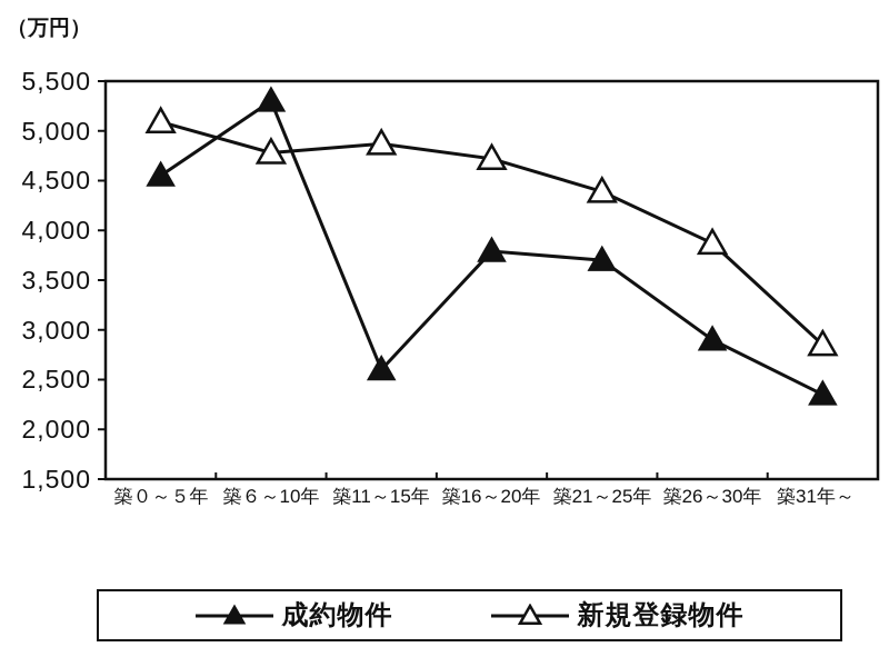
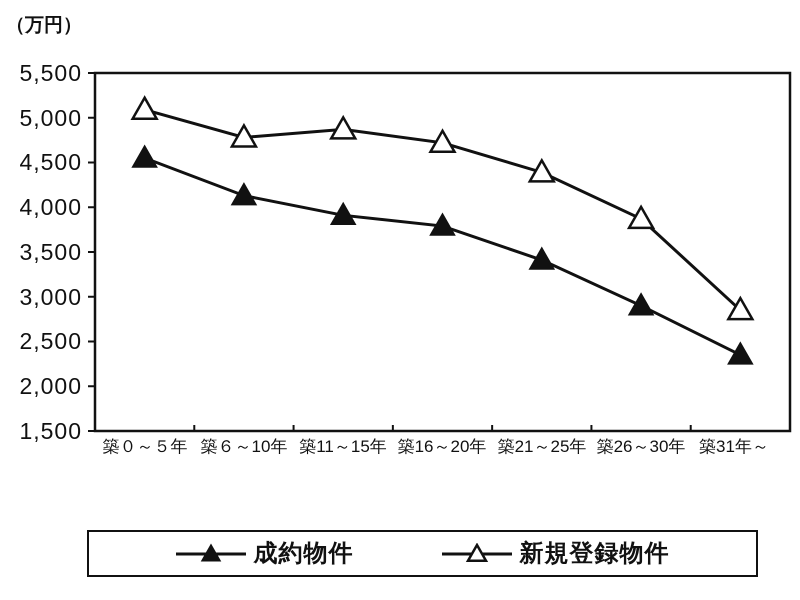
成約物件/築６～10年: 5300 -> 4100
成約物件/築11～15年: 2600 -> 3900
成約物件/築21～25年: 3700 -> 3400
